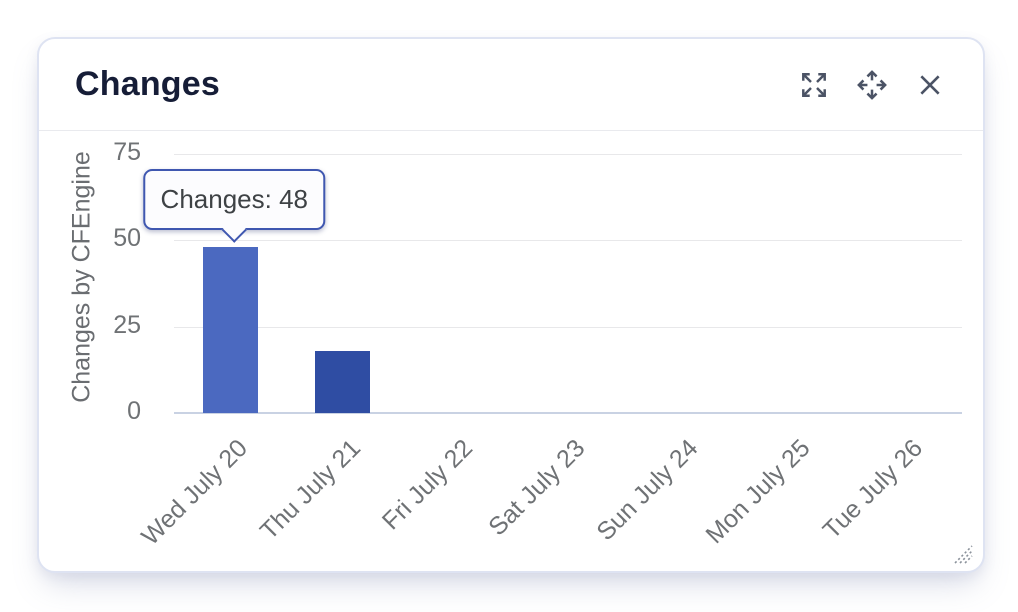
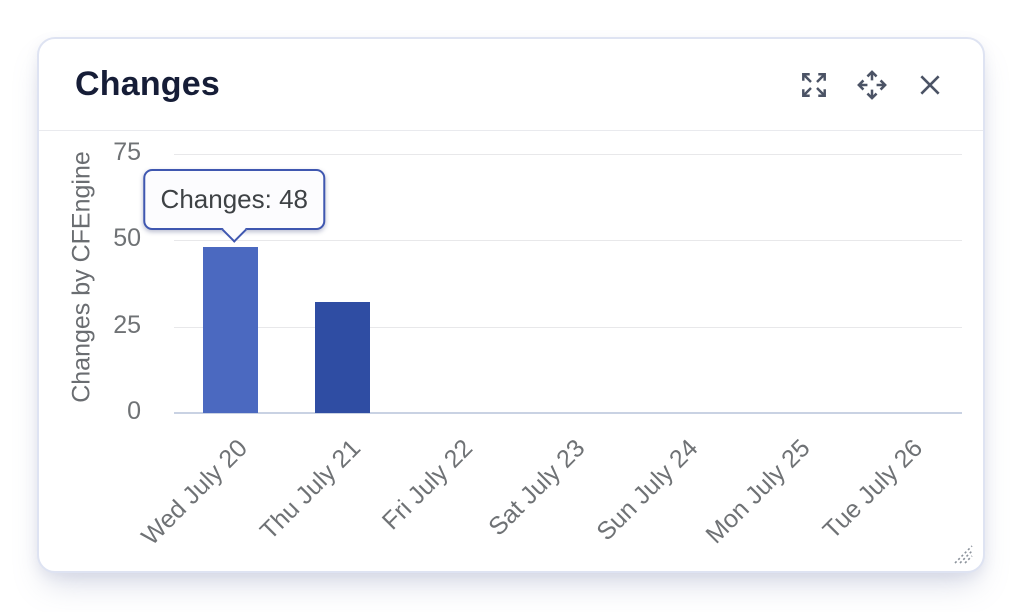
Thu July 21: 18 -> 32
